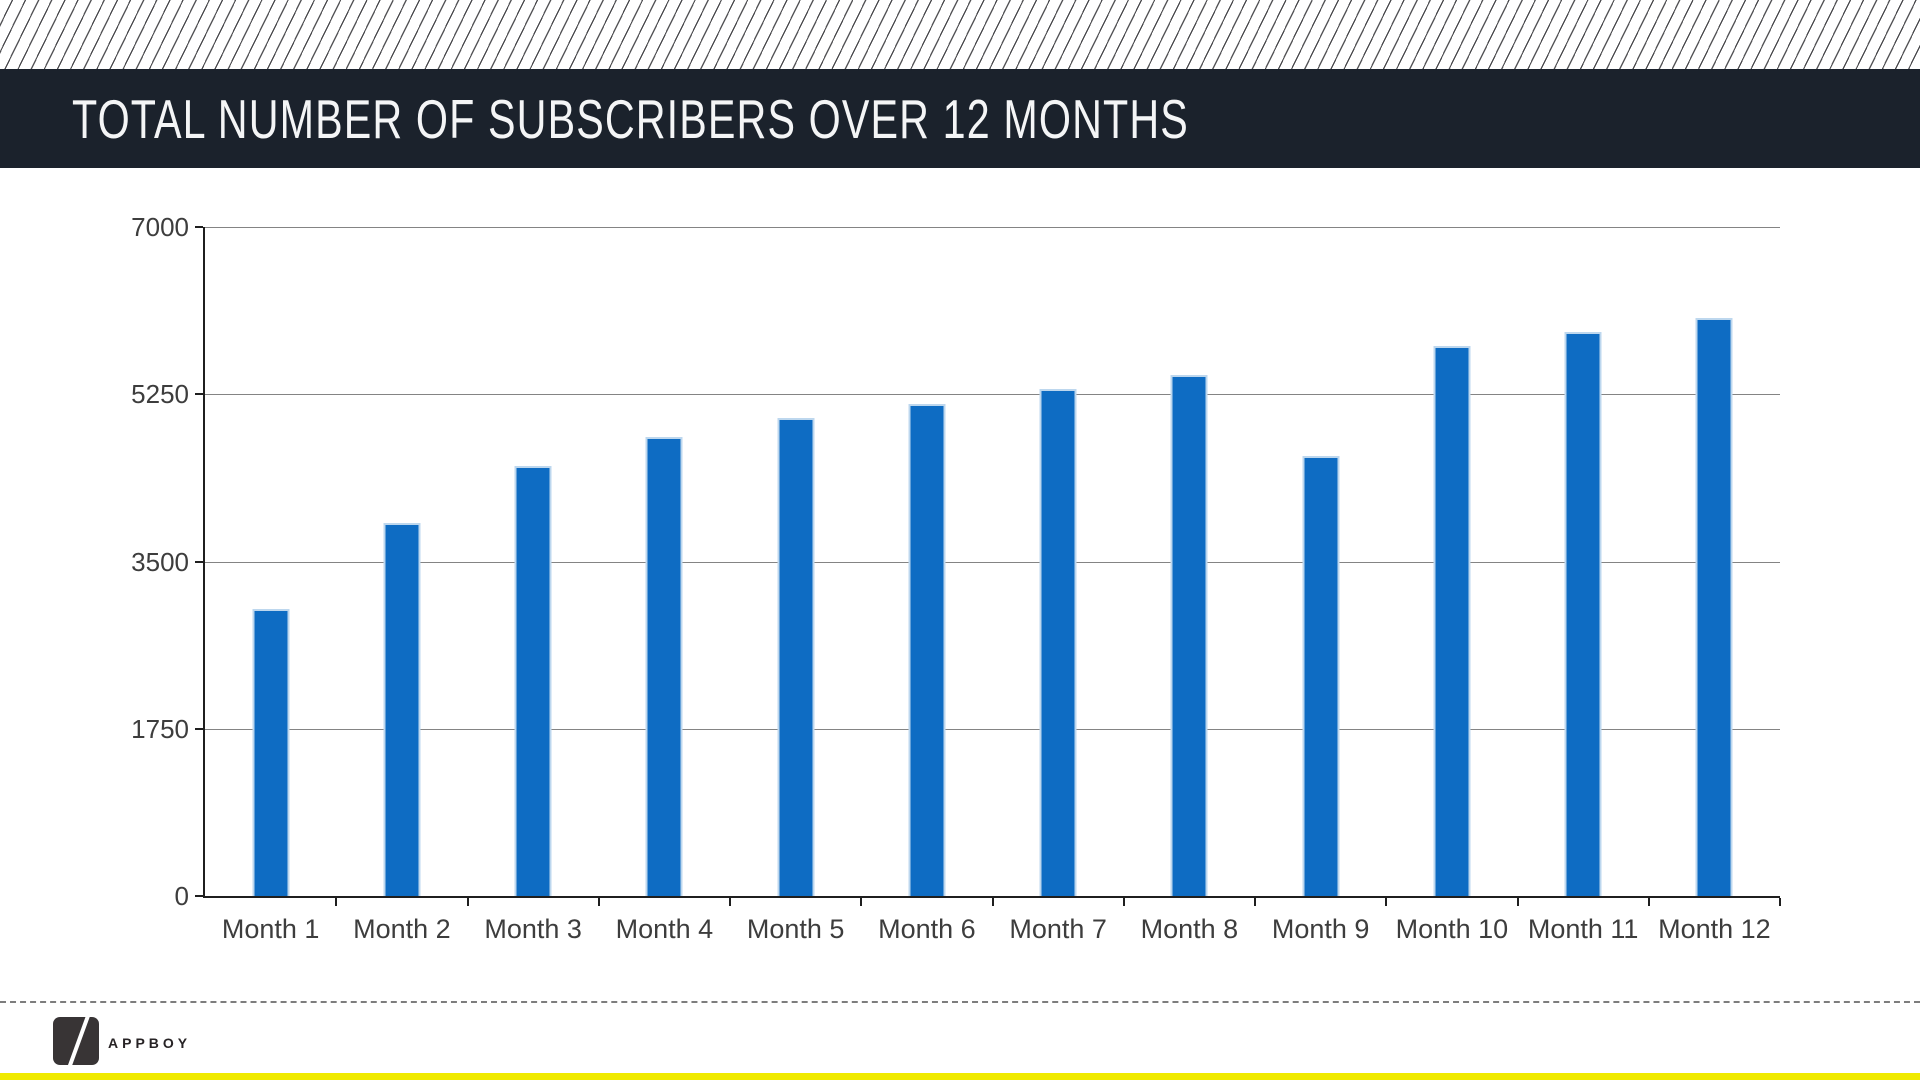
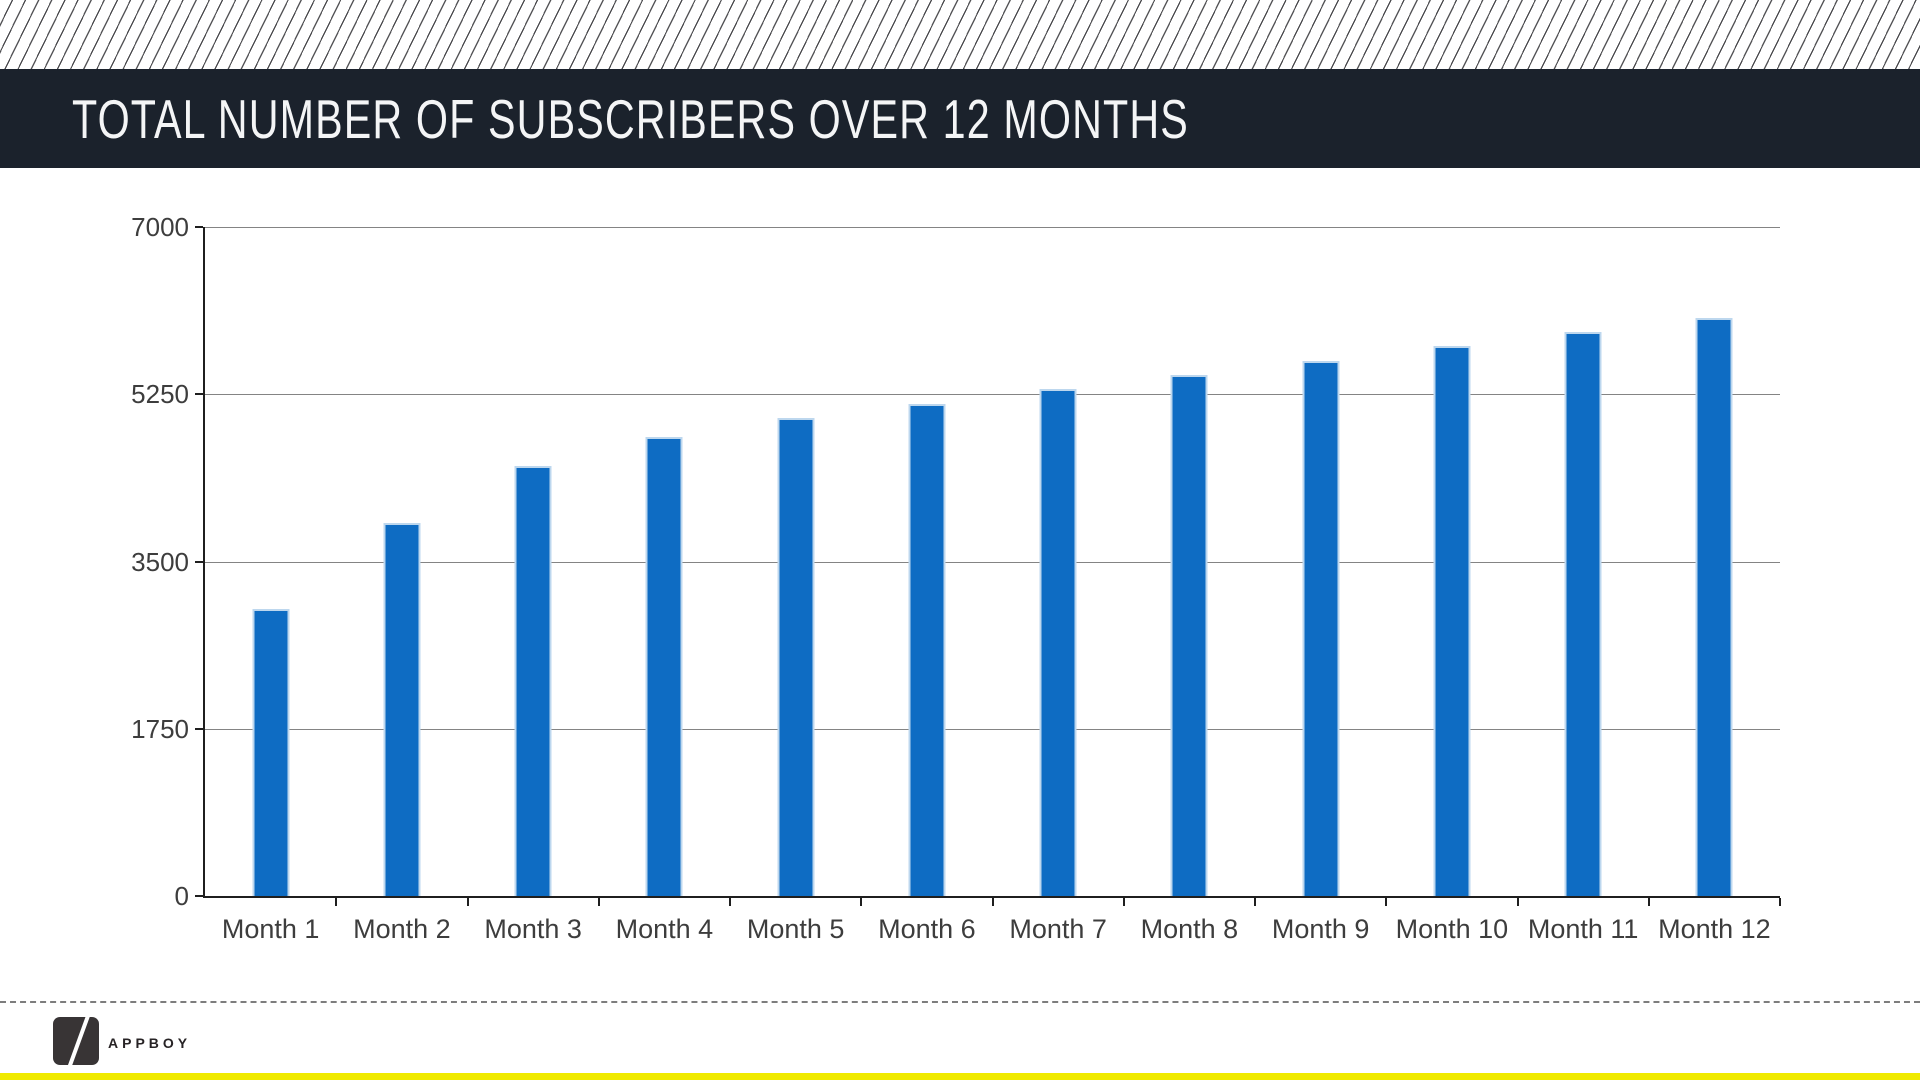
Month 9: 4600 -> 5600
